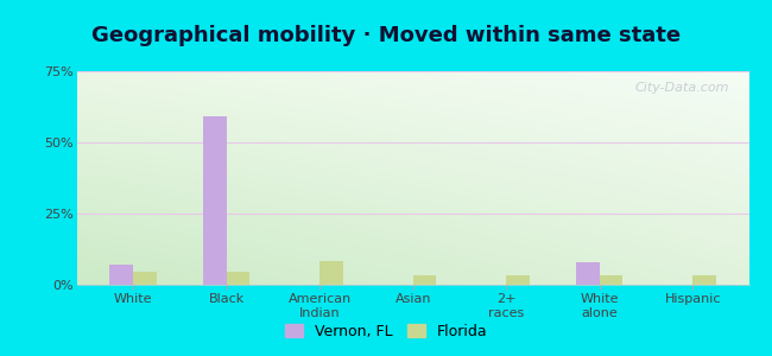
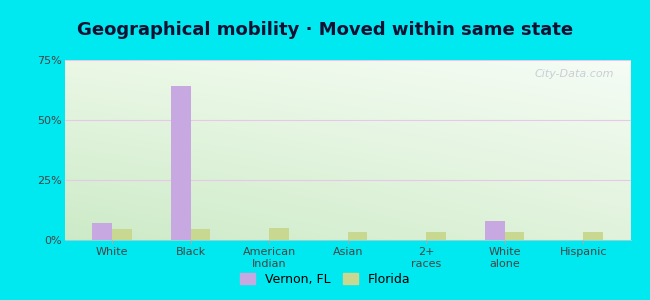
Vernon, FL/Black: 59% -> 64%
Florida/American Indian: 8.5% -> 5.0%
